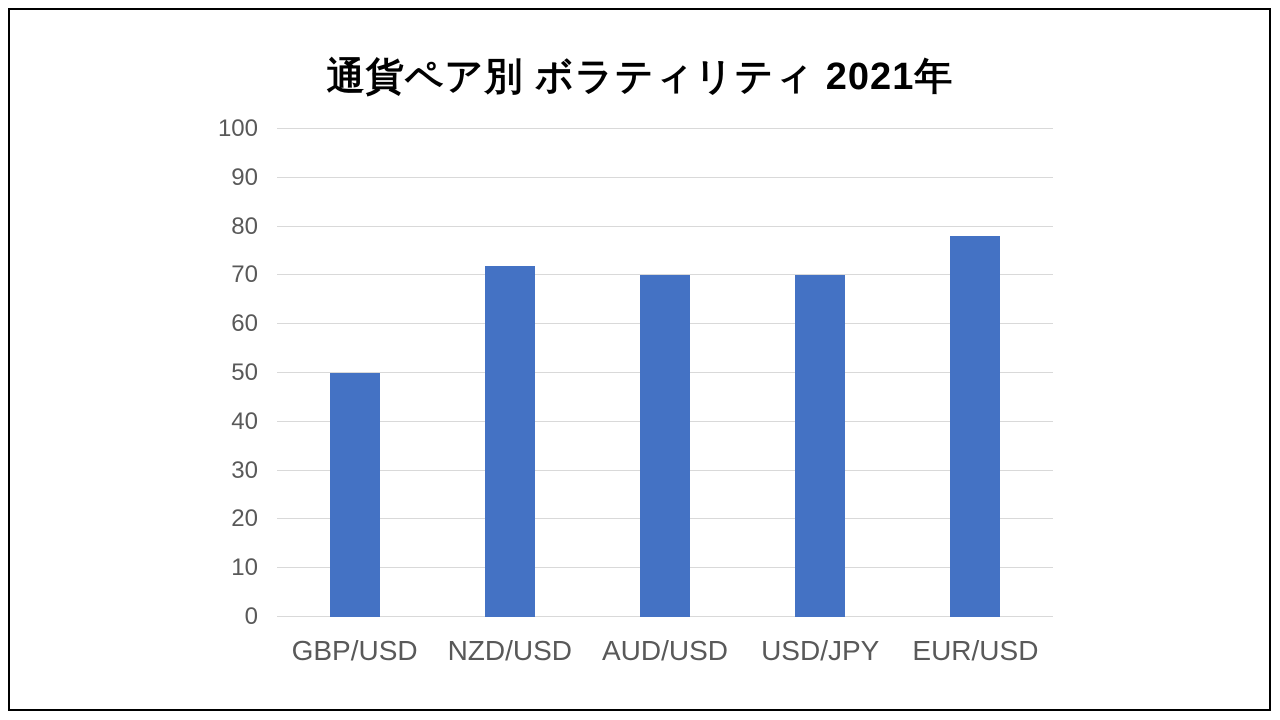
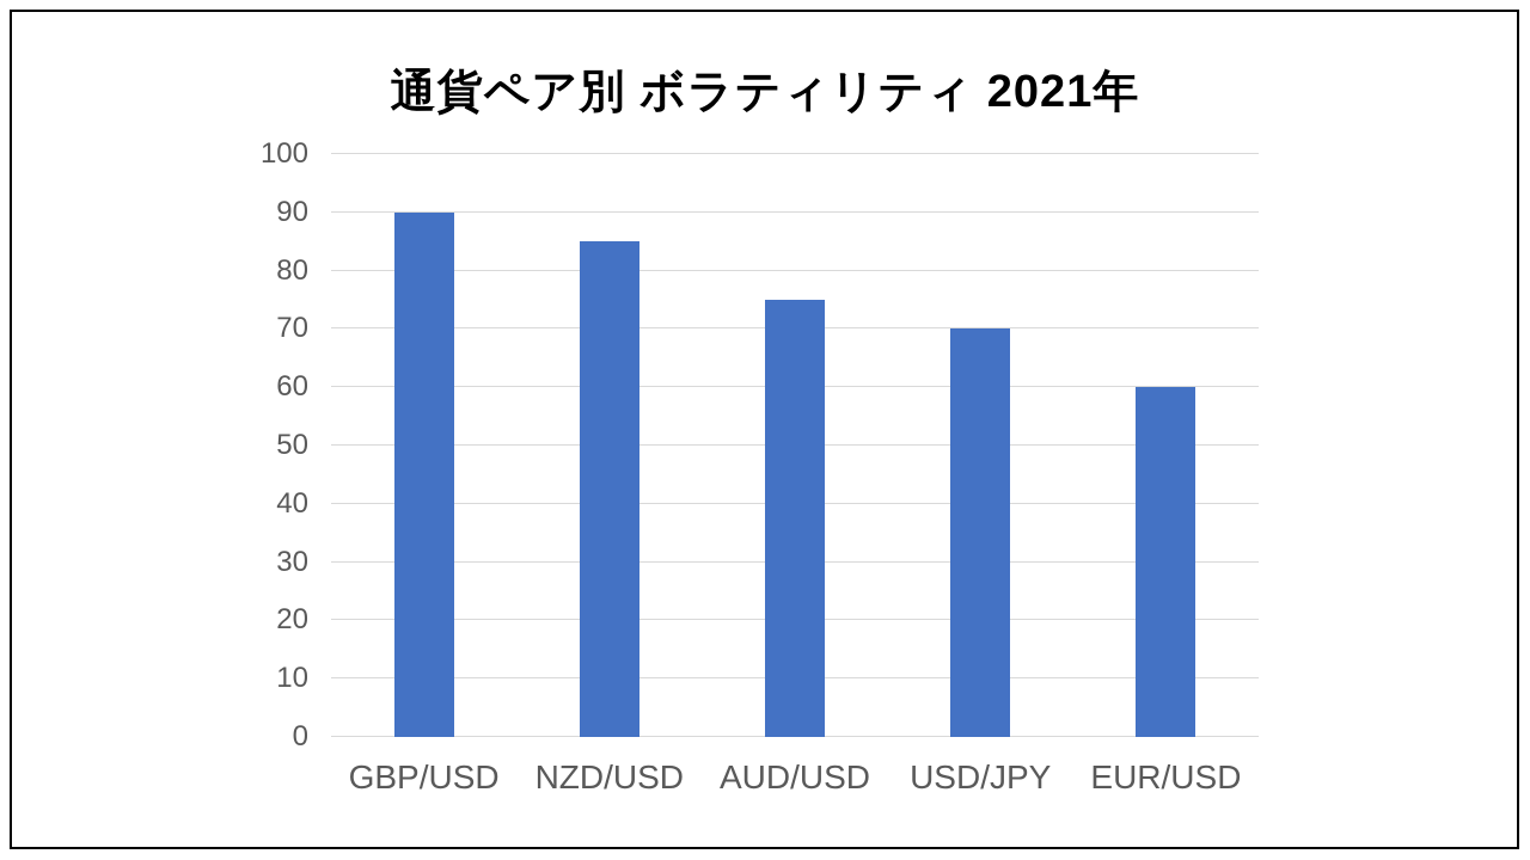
GBP/USD: 50 -> 90
NZD/USD: 72 -> 85
AUD/USD: 70 -> 75
EUR/USD: 78 -> 60
